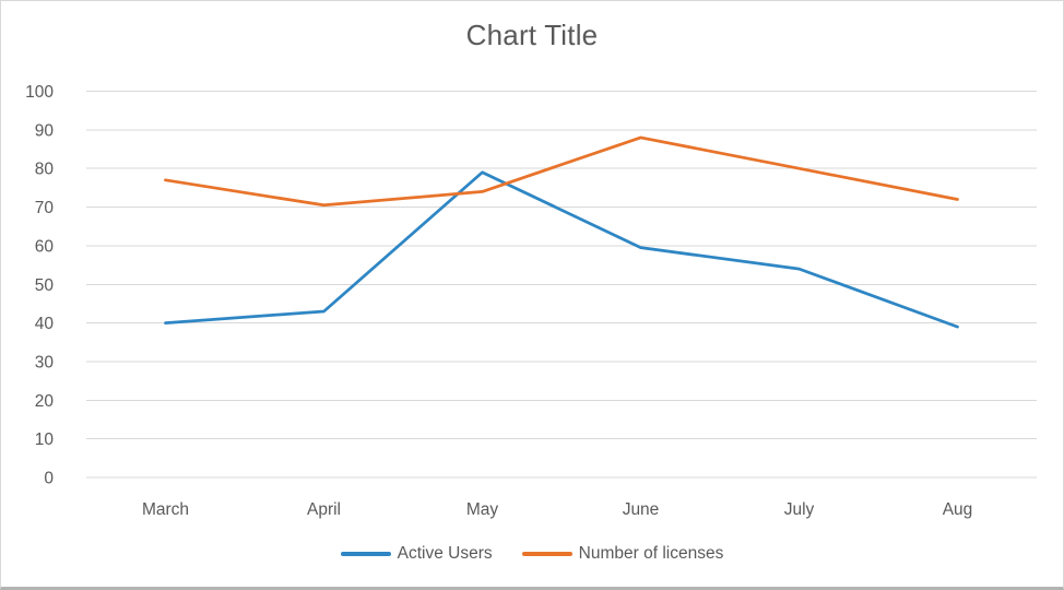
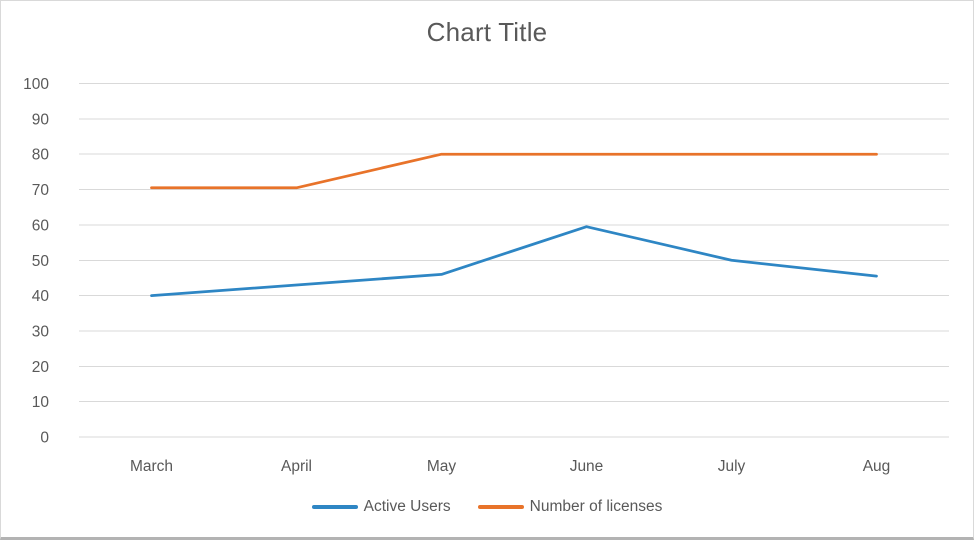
Number of licenses/March: 77 -> 70
Active Users/May: 79 -> 46
Number of licenses/May: 74 -> 80
Number of licenses/June: 88 -> 80
Active Users/July: 54 -> 50
Active Users/Aug: 39 -> 46
Number of licenses/Aug: 72 -> 80
